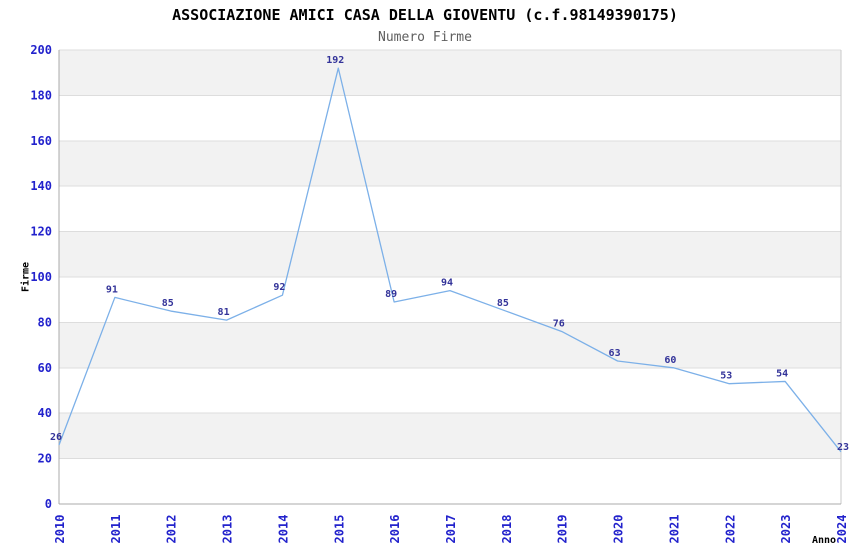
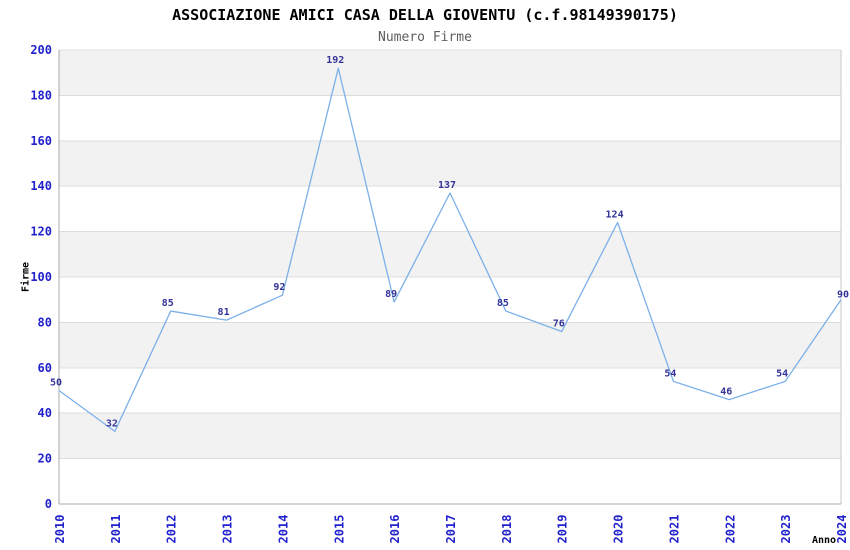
2010: 26 -> 50
2011: 91 -> 32
2017: 94 -> 137
2020: 63 -> 124
2021: 60 -> 54
2022: 53 -> 46
2024: 23 -> 90
